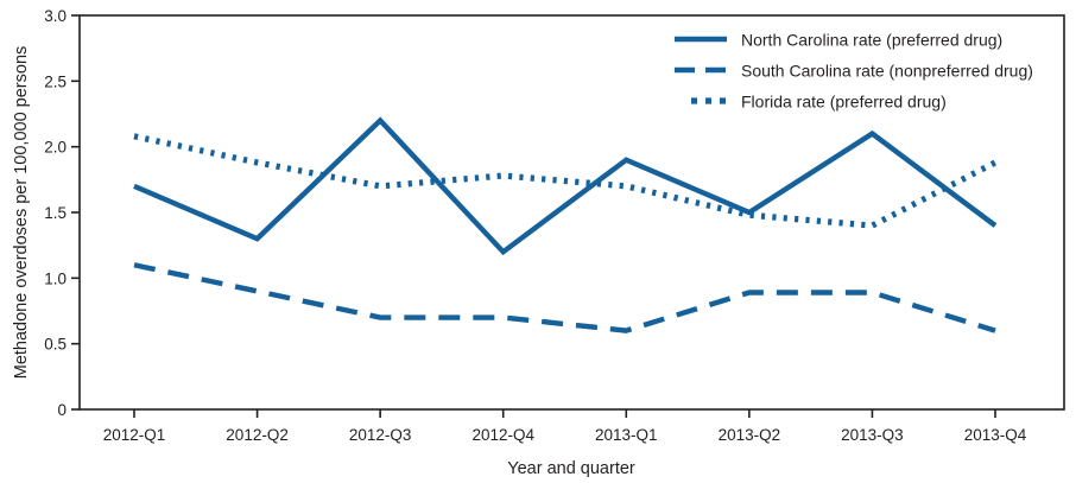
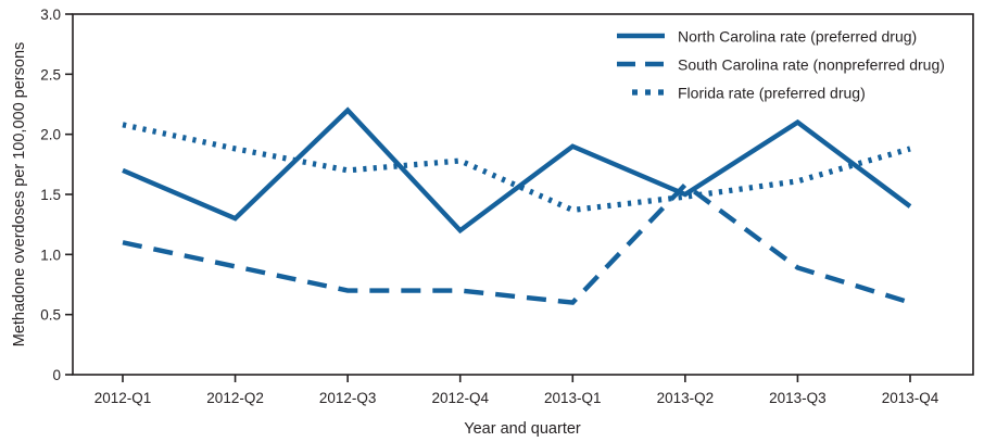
Florida rate (preferred drug)/2013-Q1: 1.70 -> 1.37
South Carolina rate (nonpreferred drug)/2013-Q2: 0.89 -> 1.58
Florida rate (preferred drug)/2013-Q3: 1.40 -> 1.61
